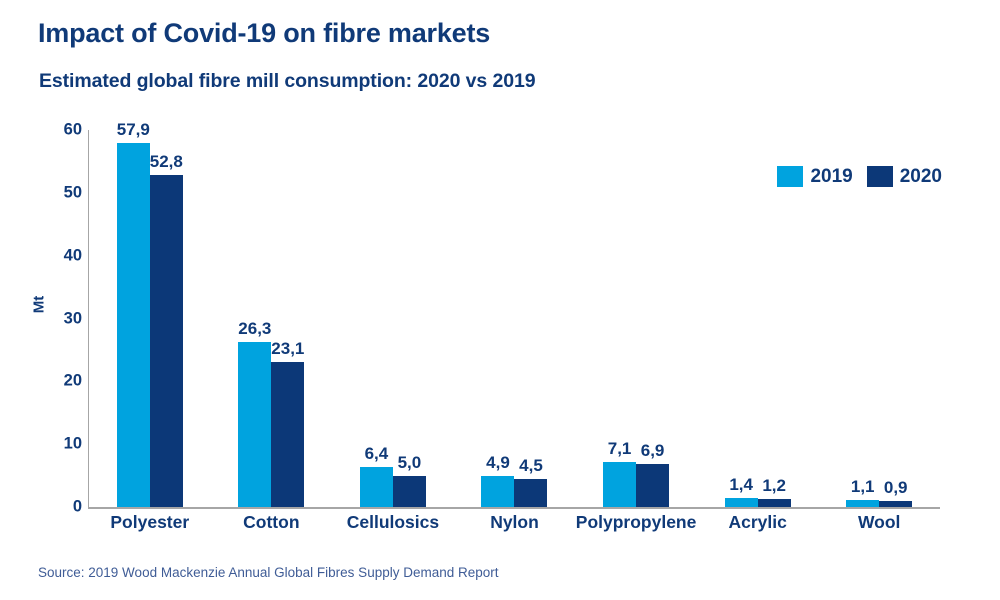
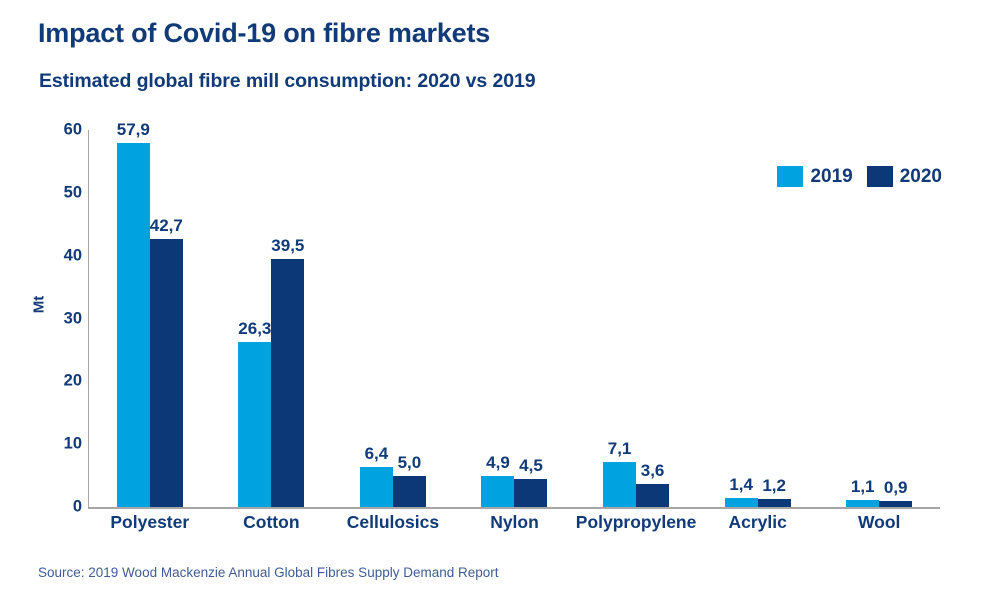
2020/Polyester: 52,8 -> 42,7
2020/Cotton: 23,1 -> 39,5
2020/Polypropylene: 6,9 -> 3,6
